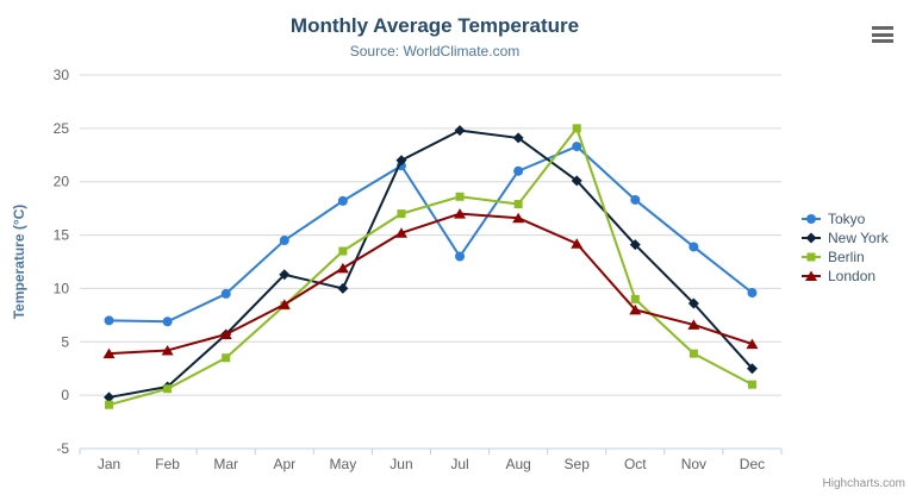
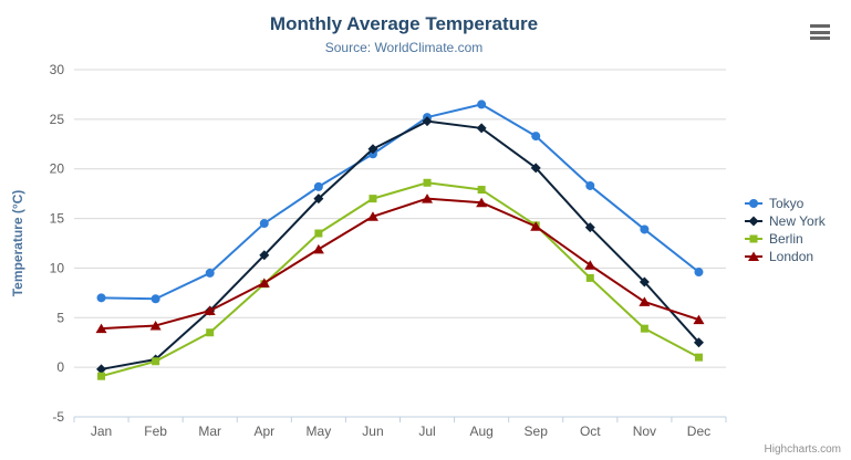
New York/May: 10 -> 17
Tokyo/Jul: 13 -> 25
Tokyo/Aug: 21 -> 26
Berlin/Sep: 25 -> 14
London/Oct: 8 -> 10
